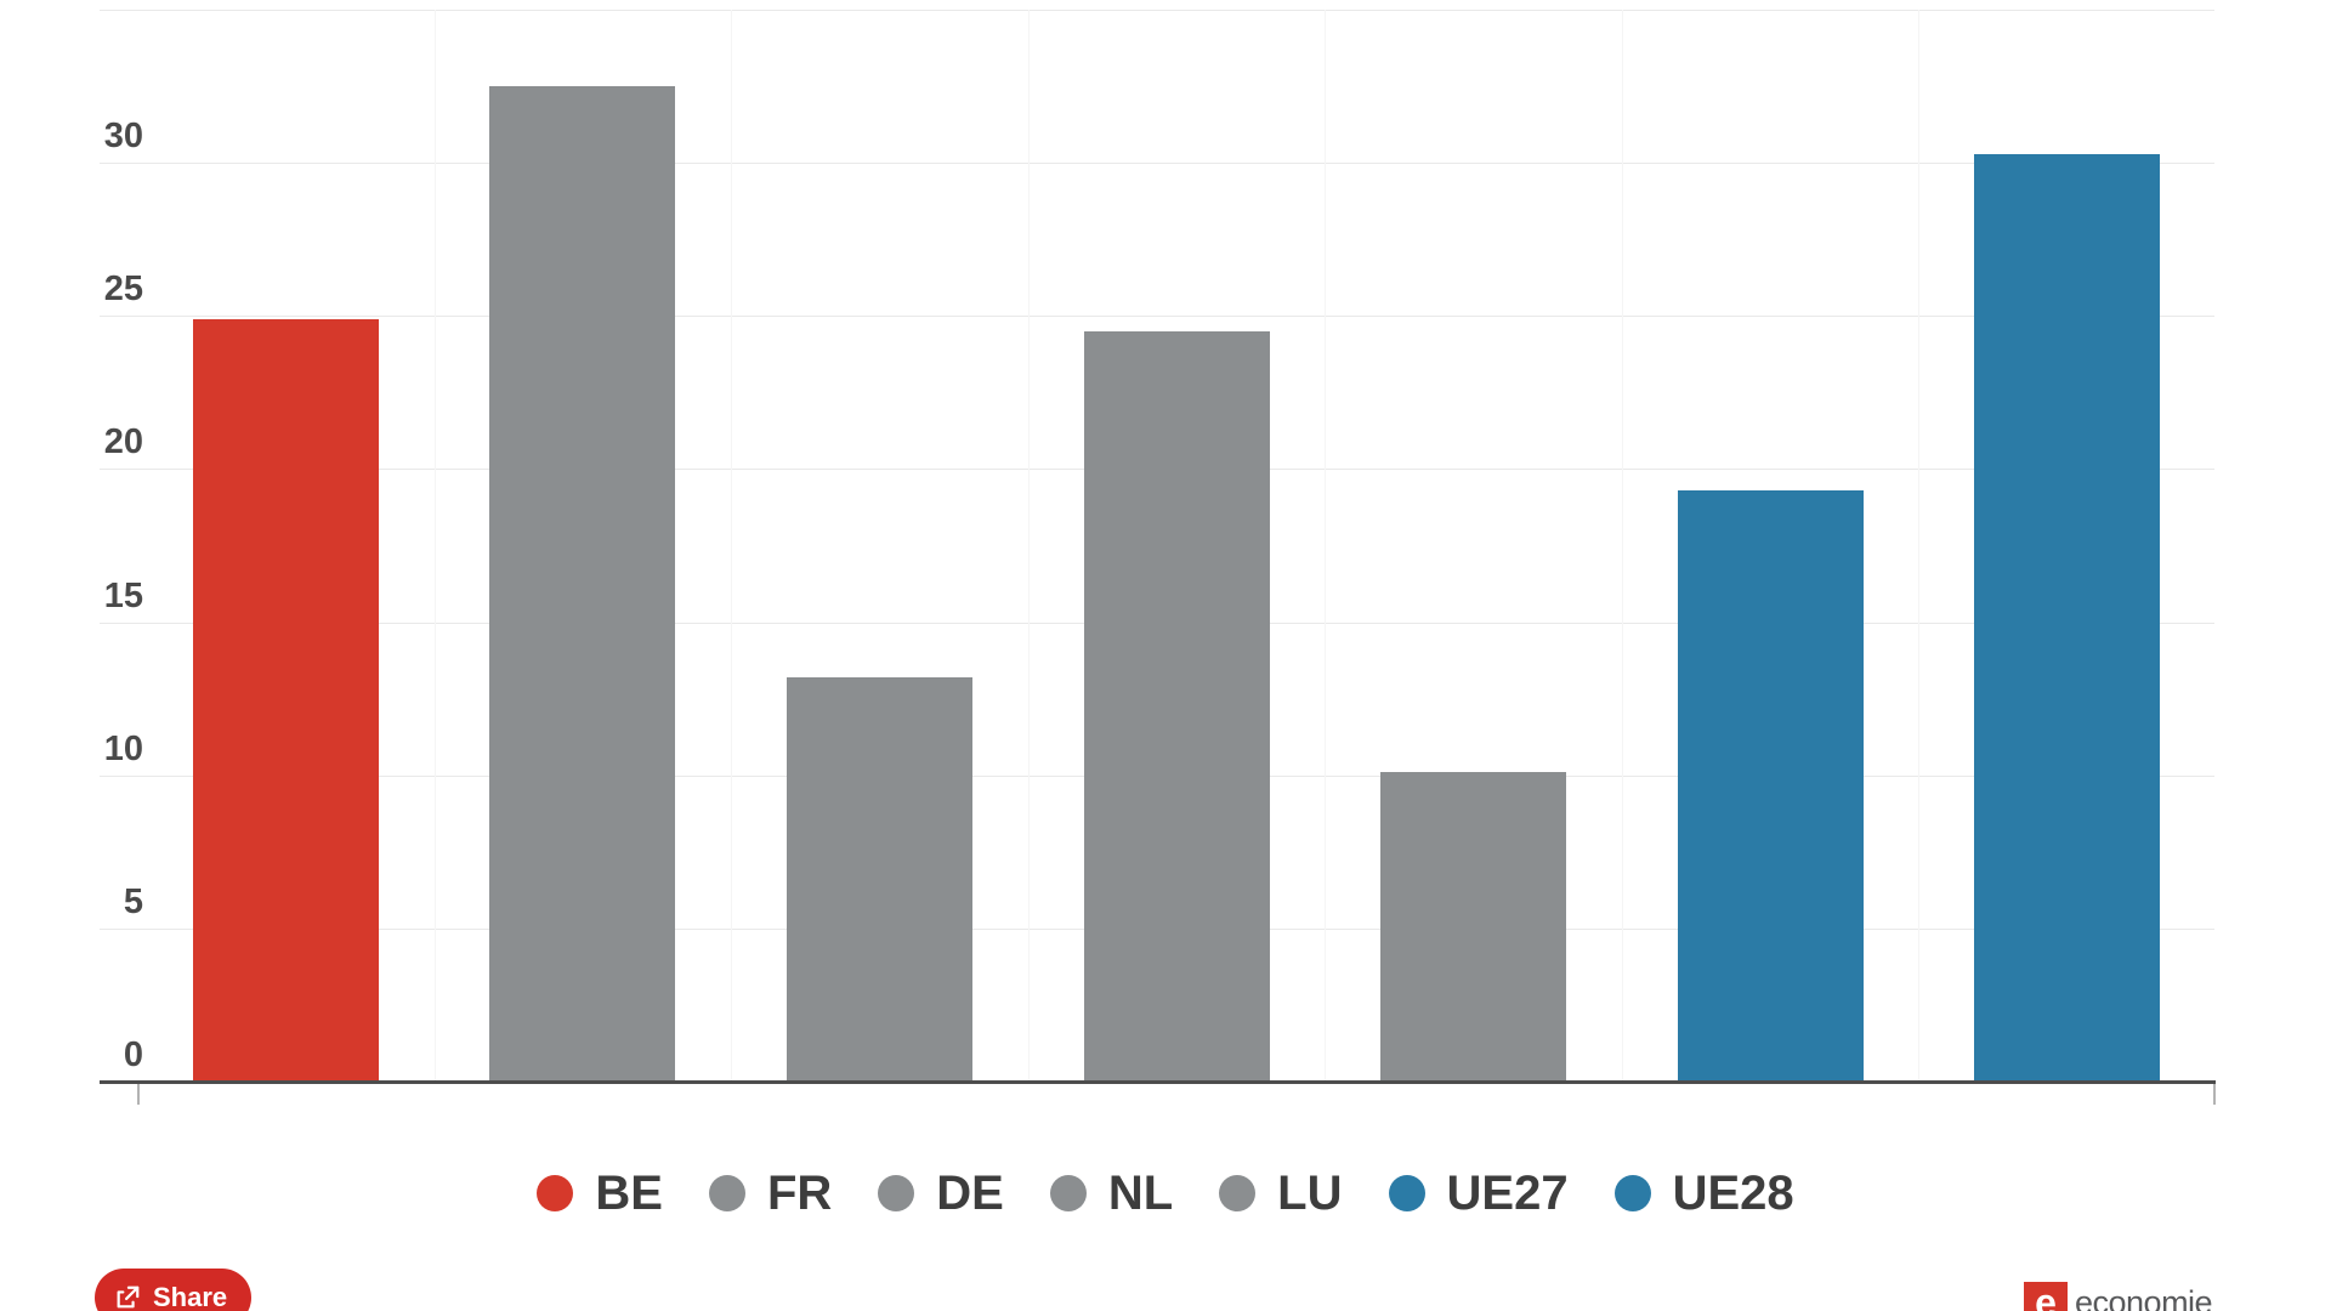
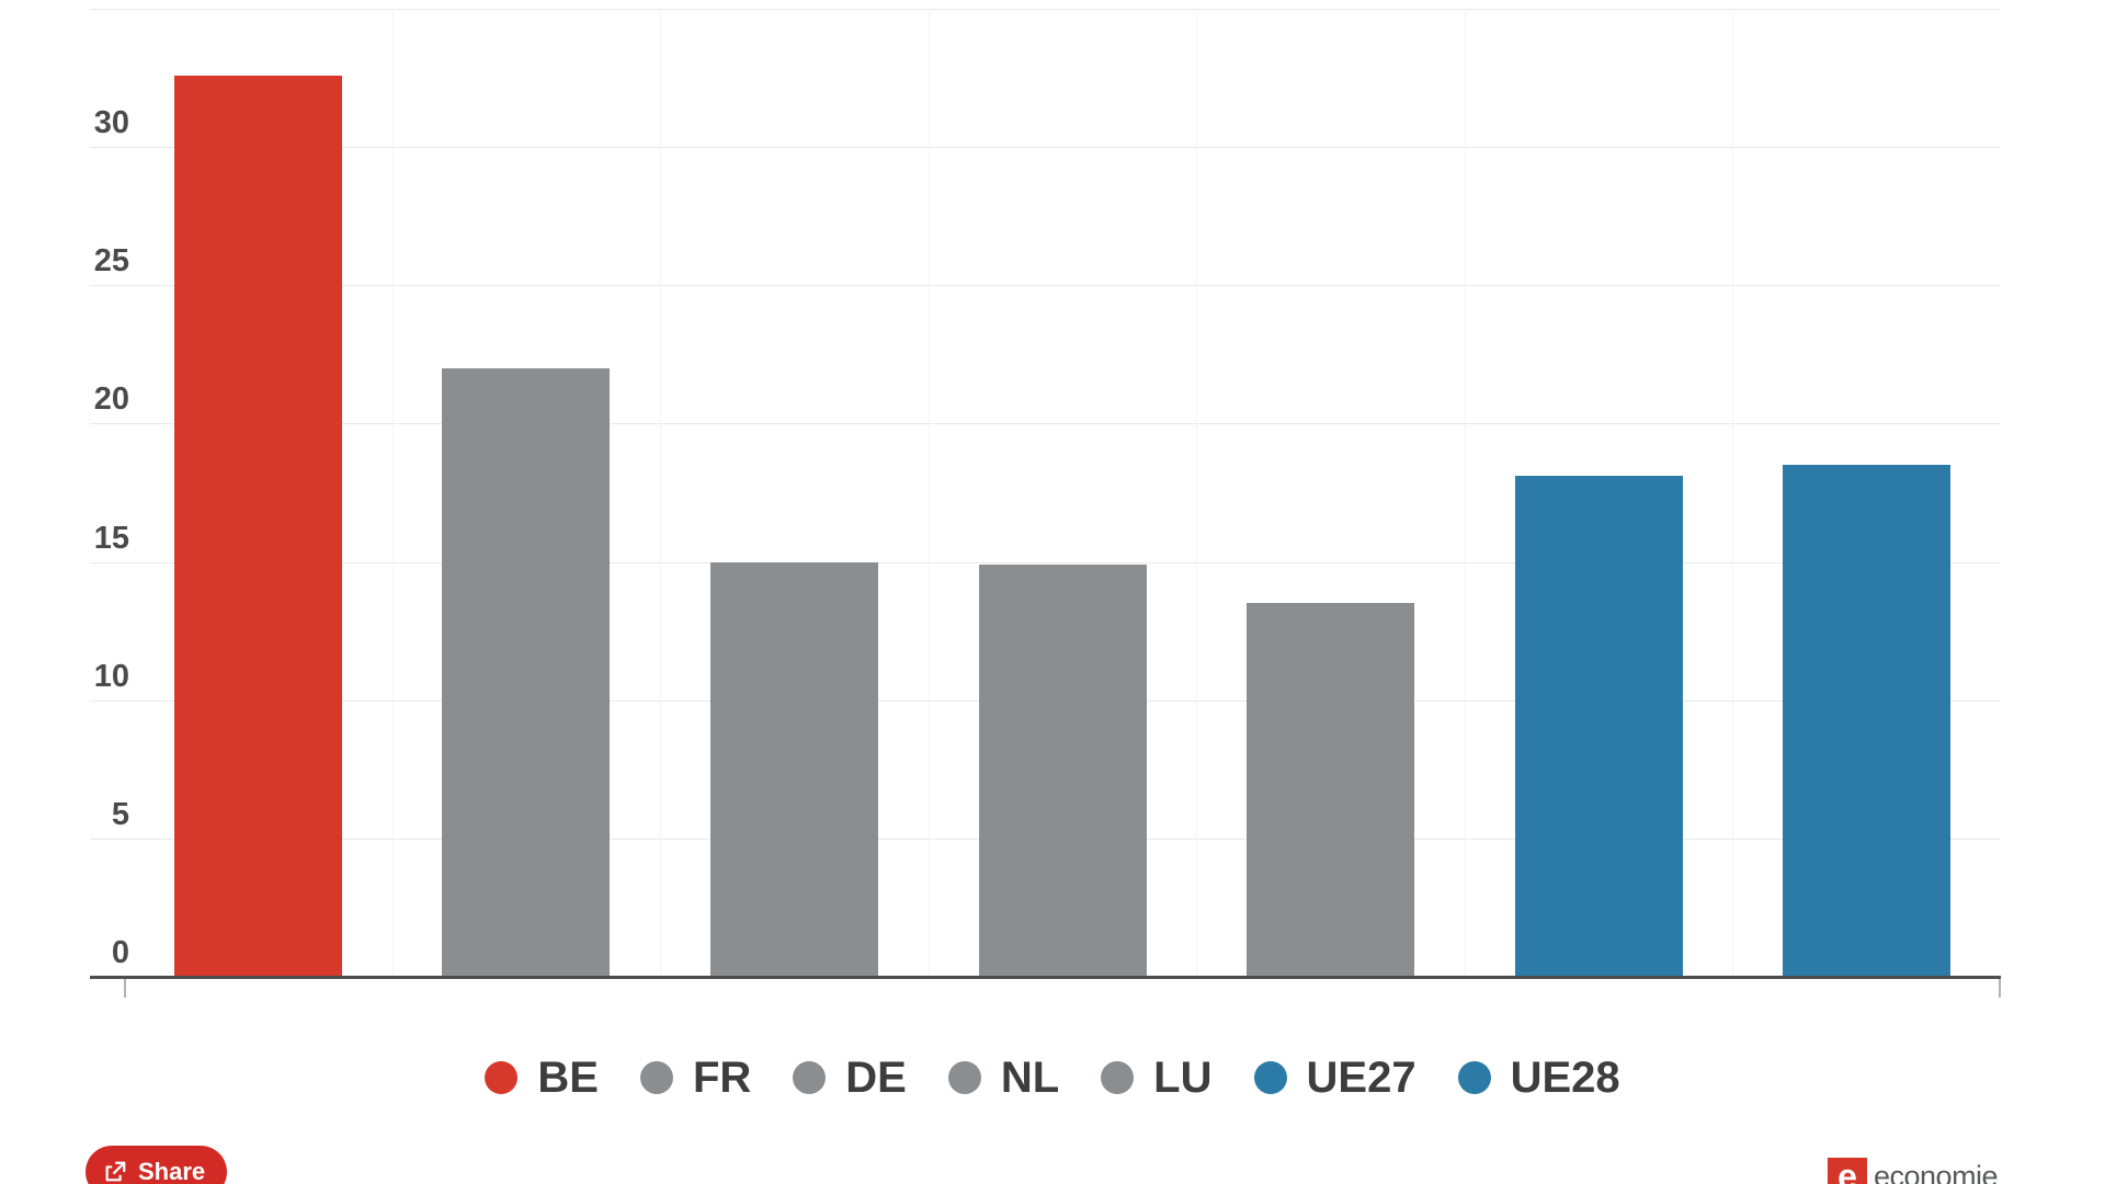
BE: 24.9 -> 32.6
FR: 32.5 -> 22.0
DE: 13.2 -> 15.0
NL: 24.5 -> 14.9
LU: 10.1 -> 13.5
UE27: 19.3 -> 18.1
UE28: 30.3 -> 18.5
